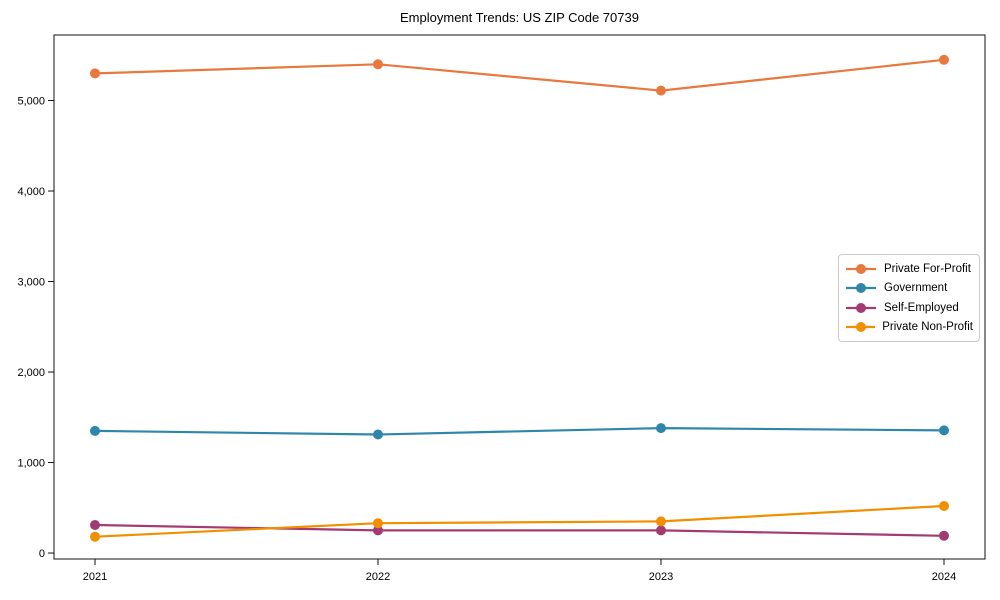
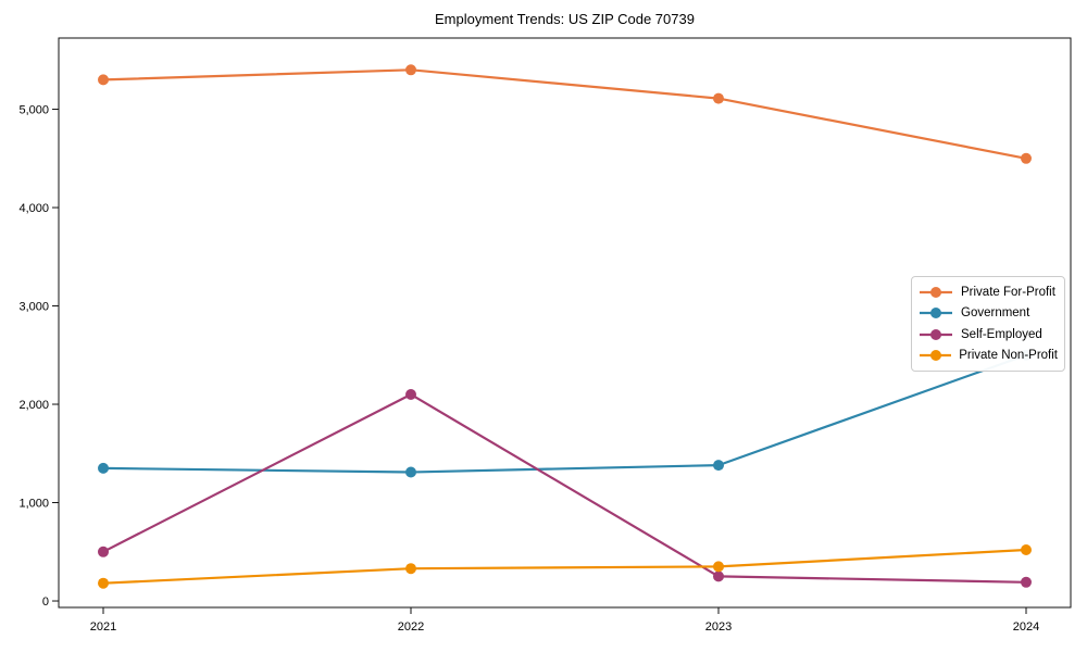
Self-Employed/2021: 300 -> 500
Self-Employed/2022: 200 -> 2100
Private For-Profit/2024: 5400 -> 4500
Government/2024: 1400 -> 2500
